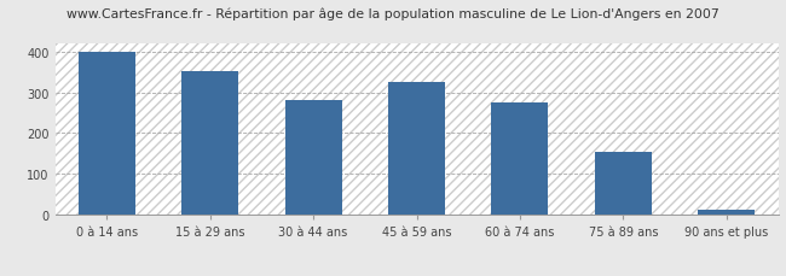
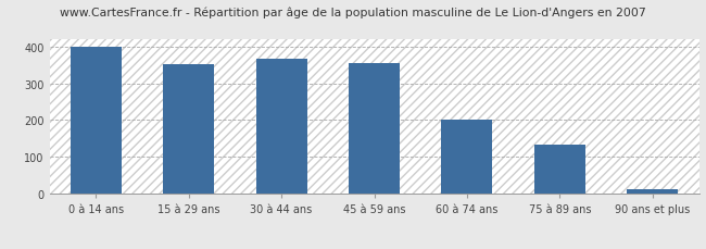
30 à 44 ans: 280 -> 365
45 à 59 ans: 325 -> 354
60 à 74 ans: 275 -> 201
75 à 89 ans: 155 -> 135
